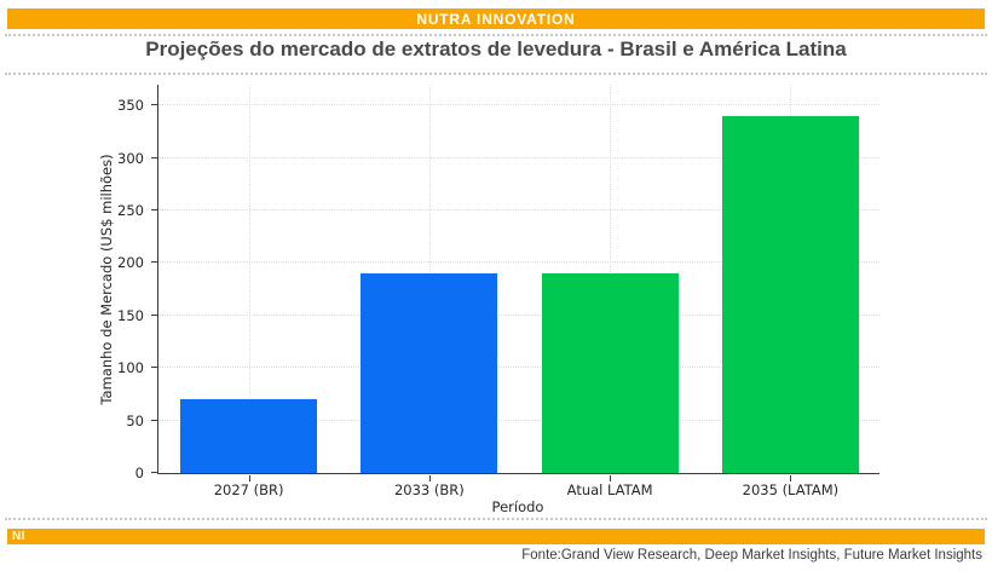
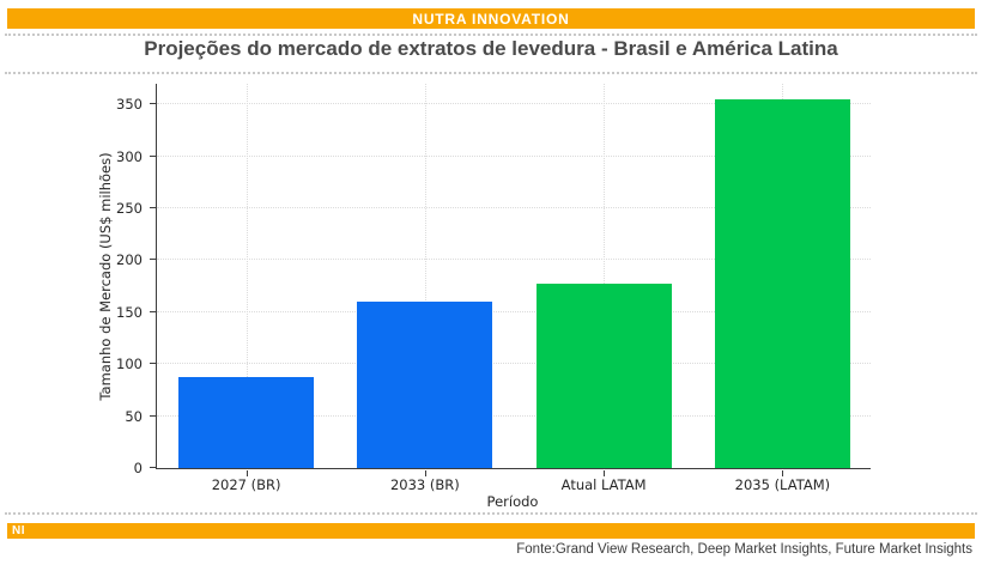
2027 (BR): 70 -> 90
2033 (BR): 190 -> 160
Atual LATAM: 190 -> 180
2035 (LATAM): 340 -> 360
